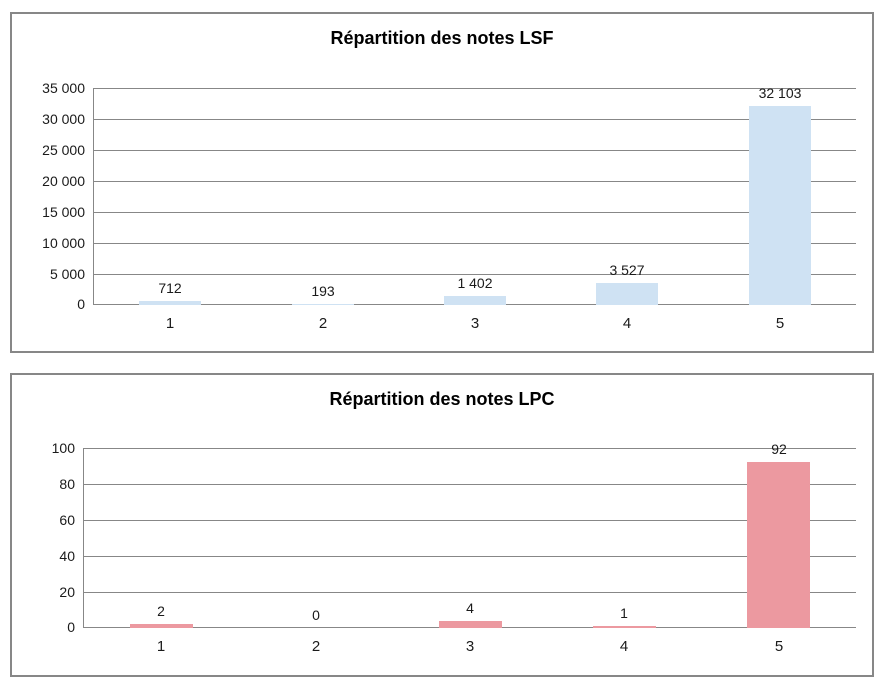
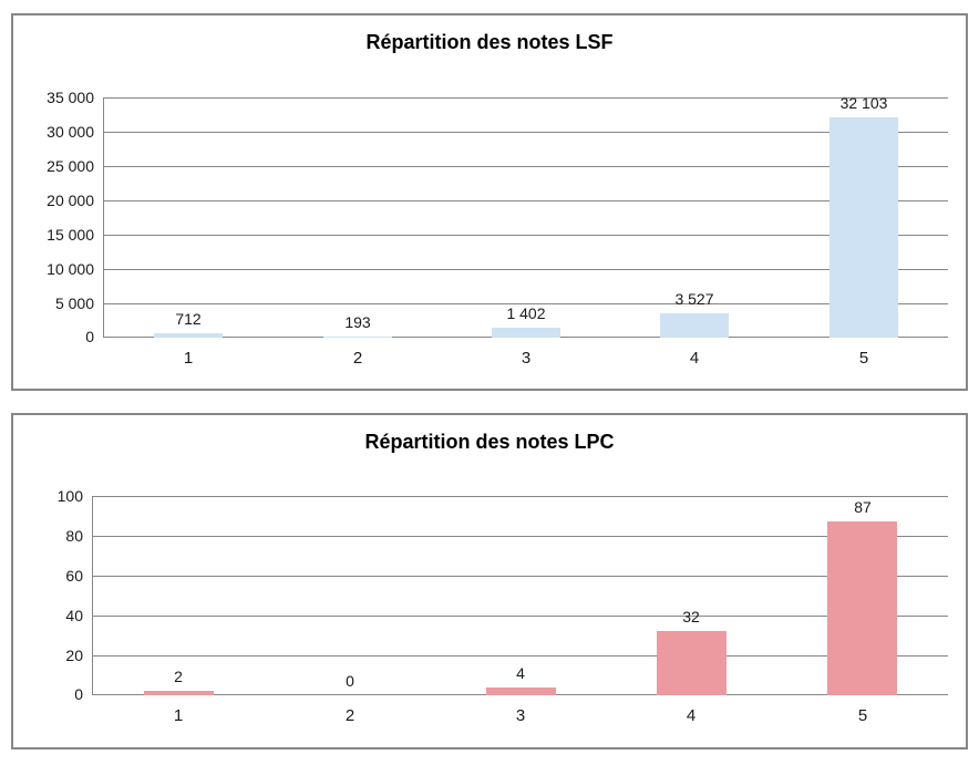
Répartition des notes LPC/4: 1 -> 32
Répartition des notes LPC/5: 92 -> 87
